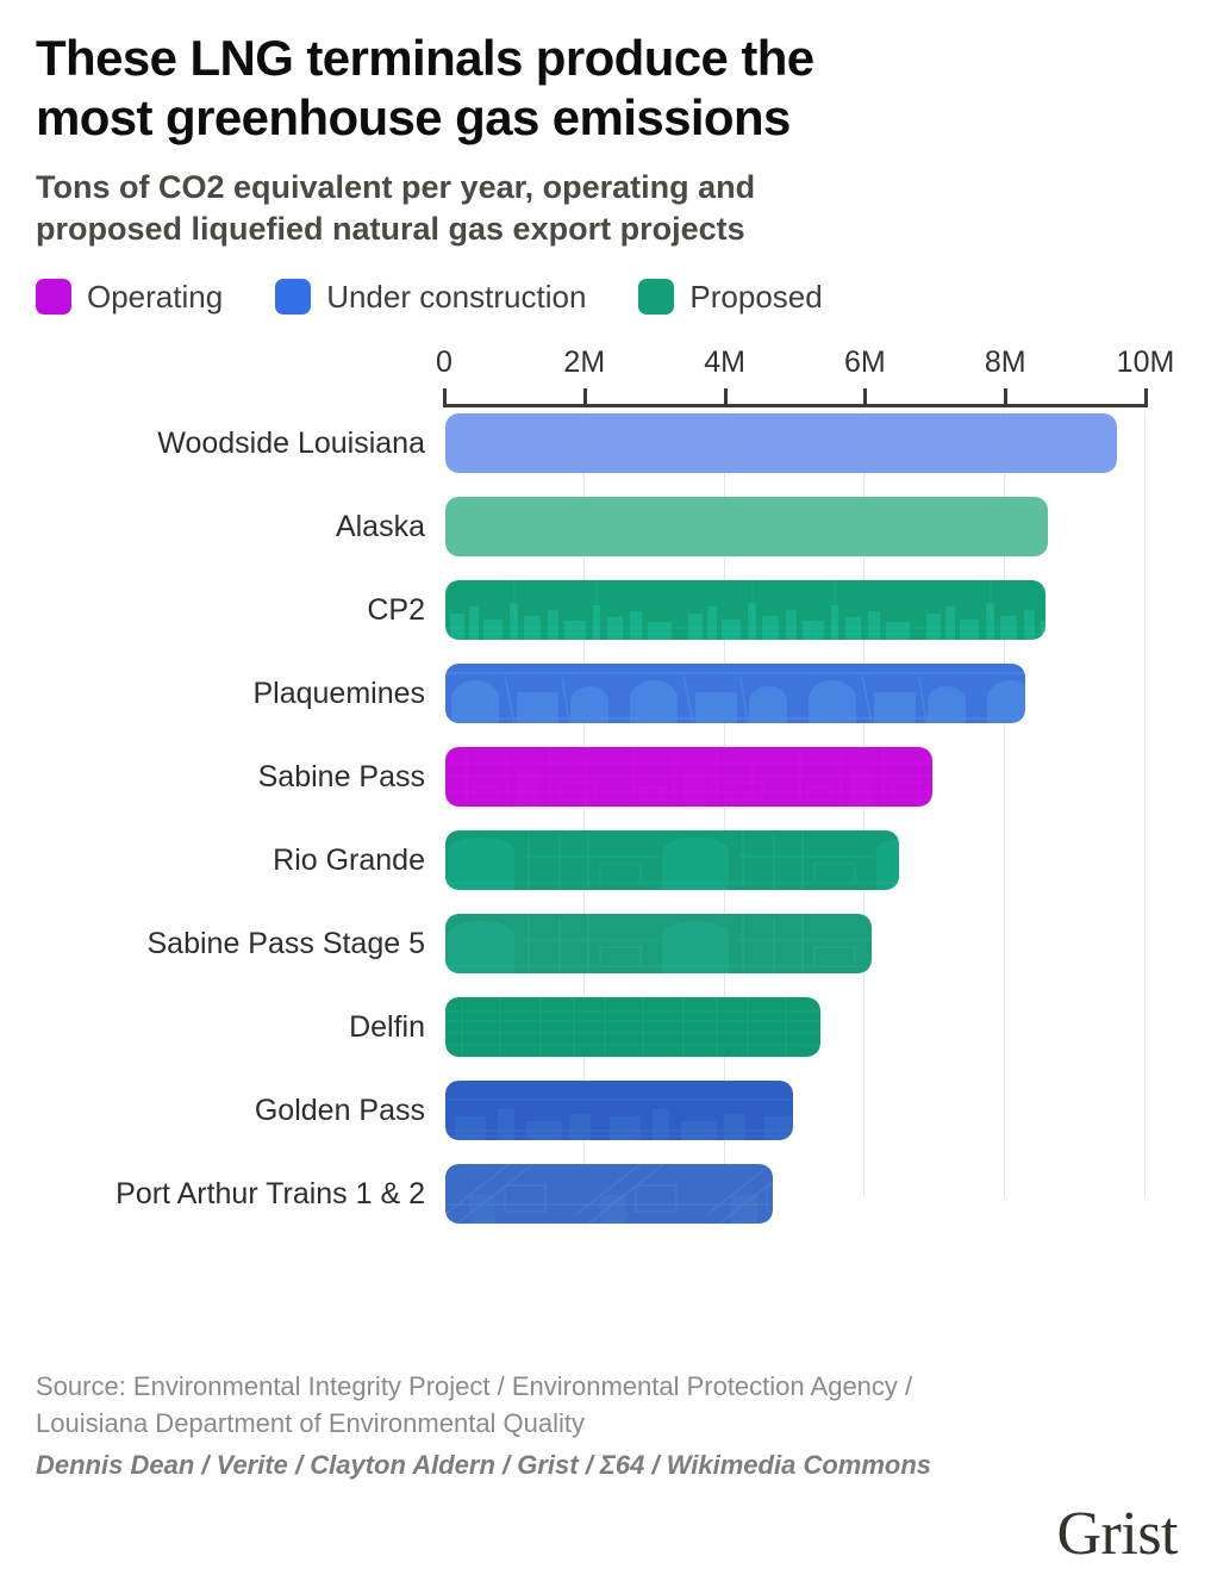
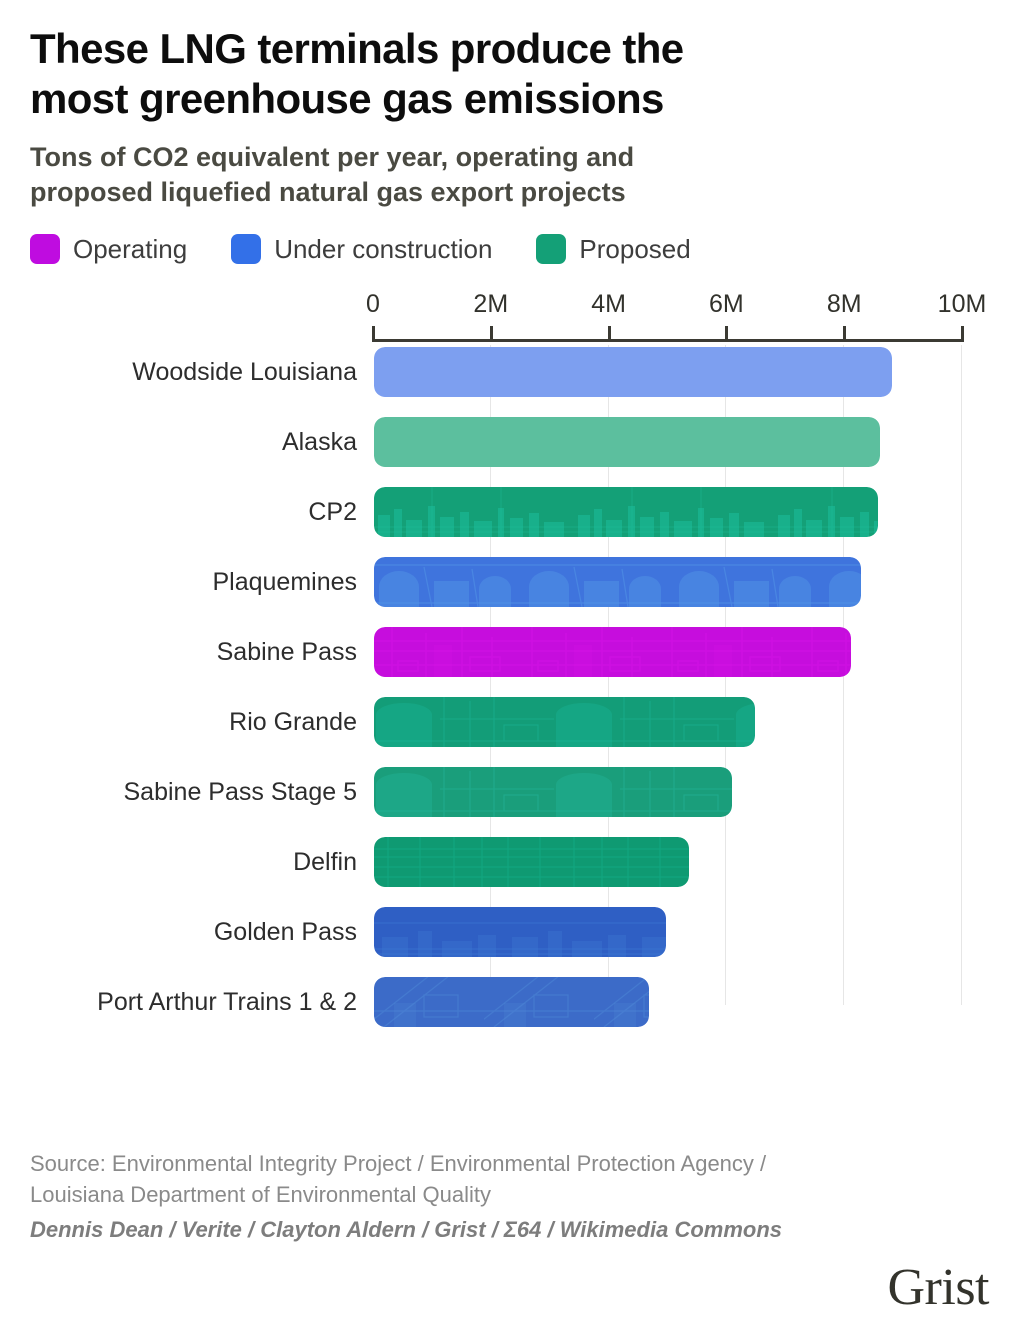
Woodside Louisiana: 9.6M -> 8.8M
Sabine Pass: 6.9M -> 8.1M
